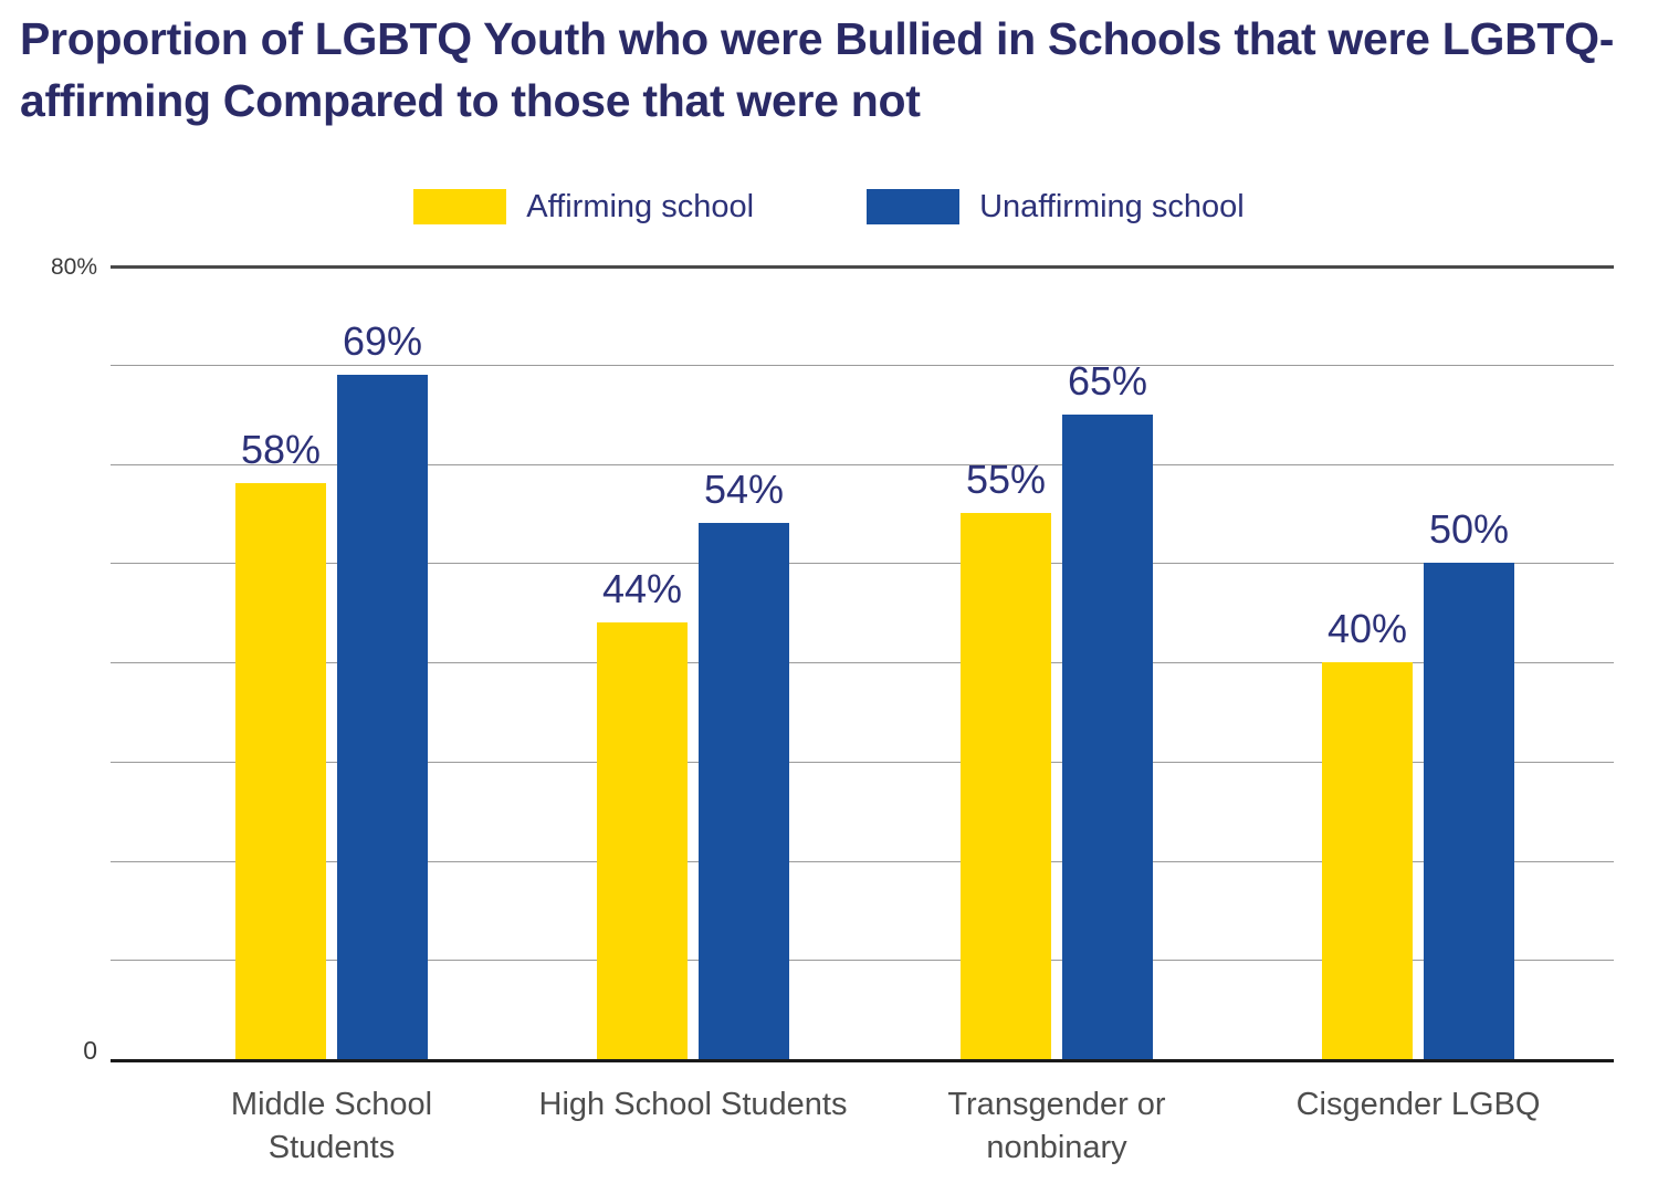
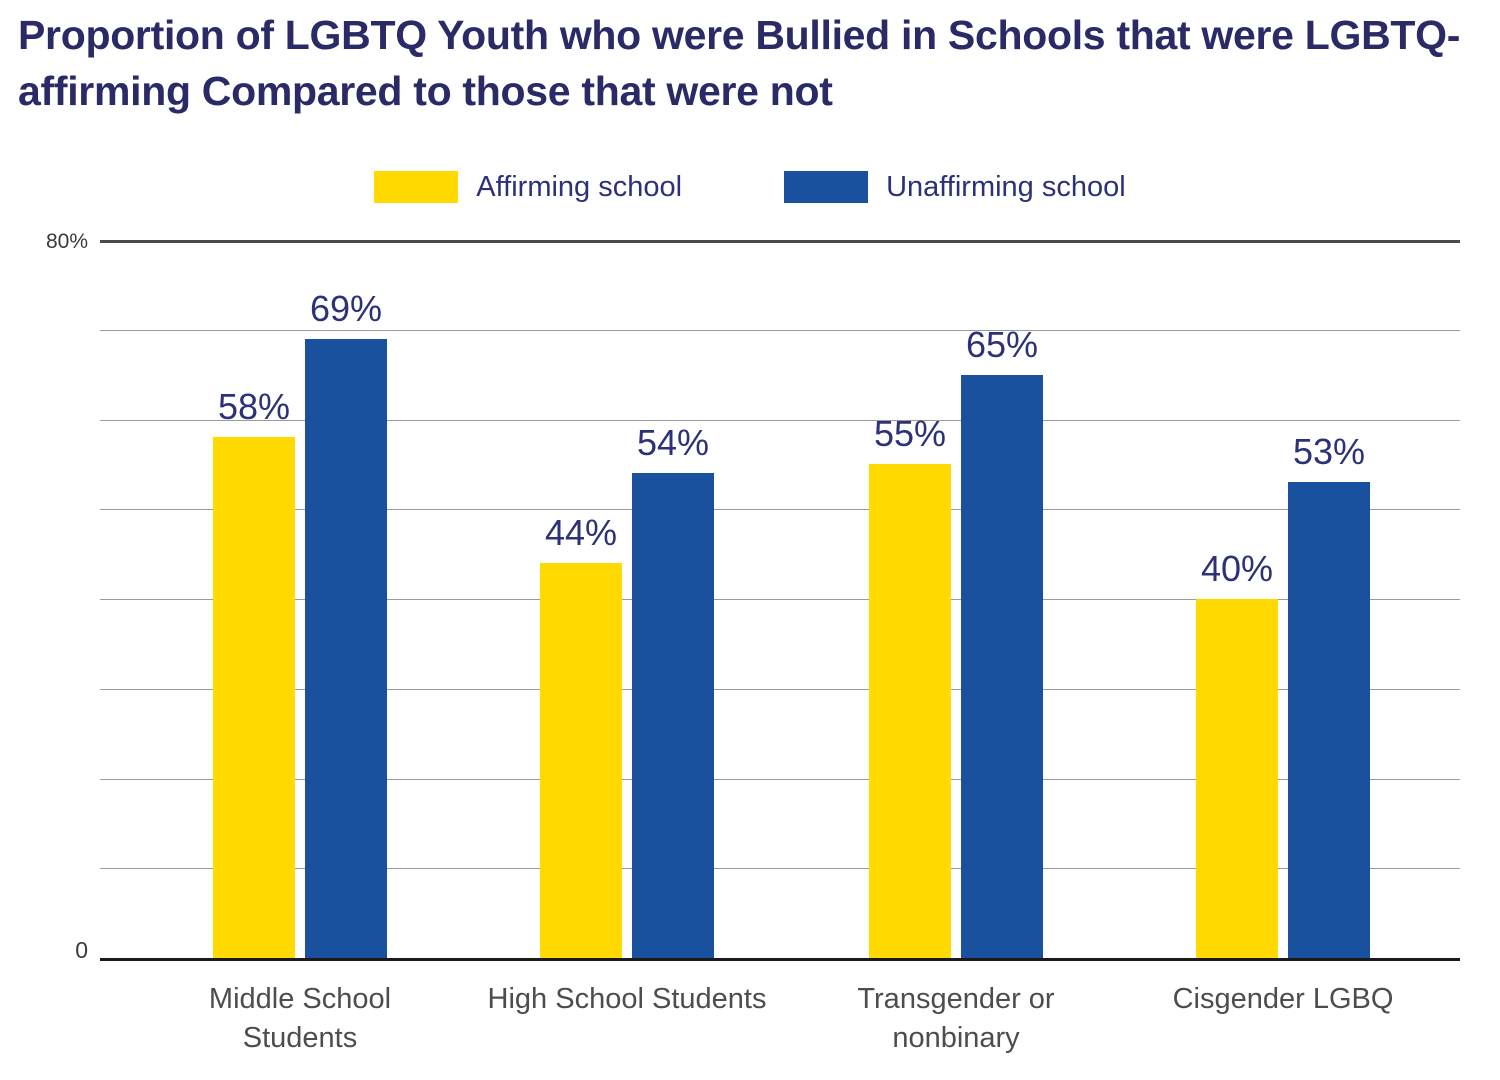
Unaffirming school/Cisgender LGBQ: 50% -> 53%
